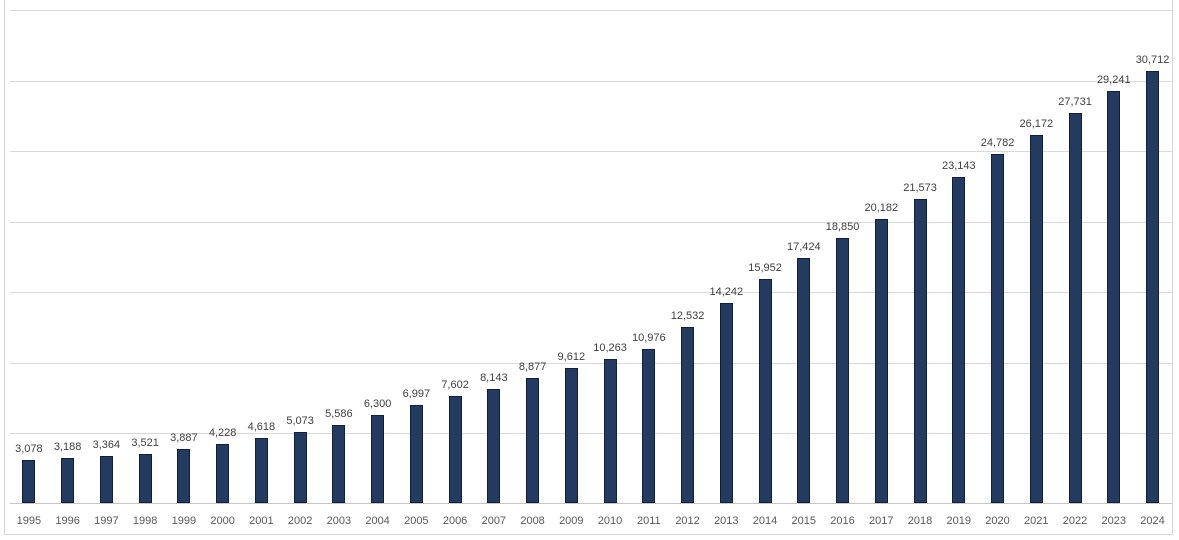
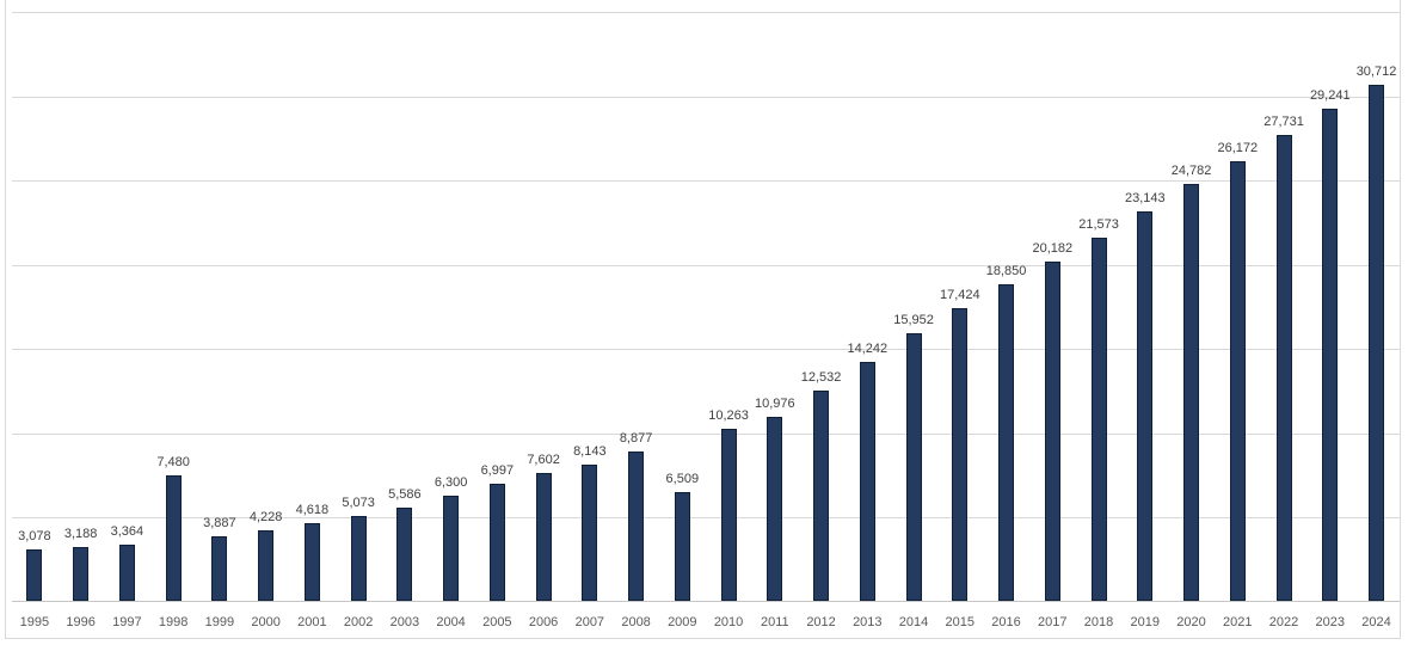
1998: 3,521 -> 7,480
2009: 9,612 -> 6,509
